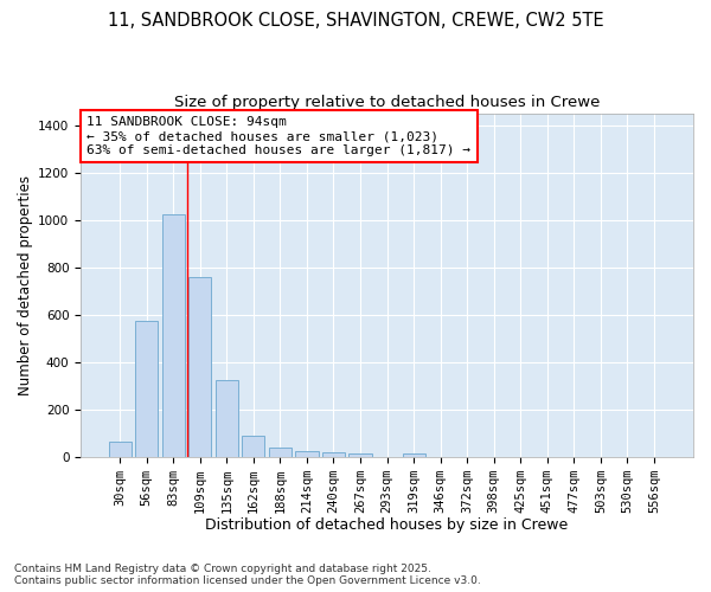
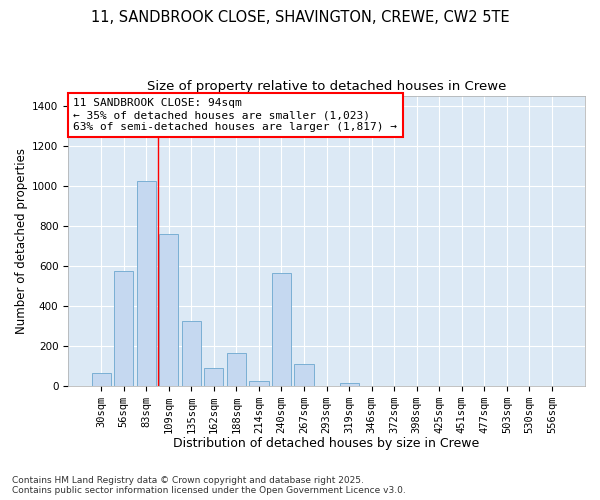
188sqm: 38 -> 165
240sqm: 18 -> 565
267sqm: 12 -> 110
